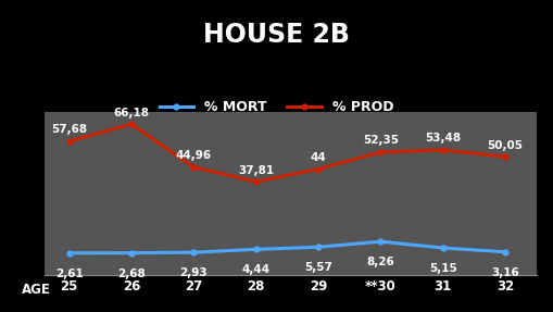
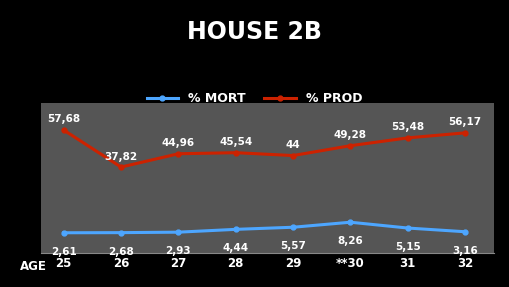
% PROD/26: 66,18 -> 37,82
% PROD/28: 37,81 -> 45,54
% PROD/**30: 52,35 -> 49,28
% PROD/32: 50,05 -> 56,17
